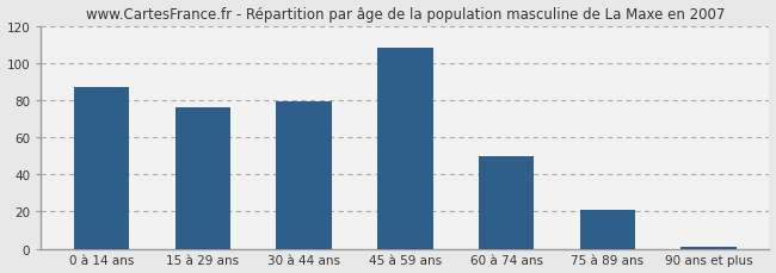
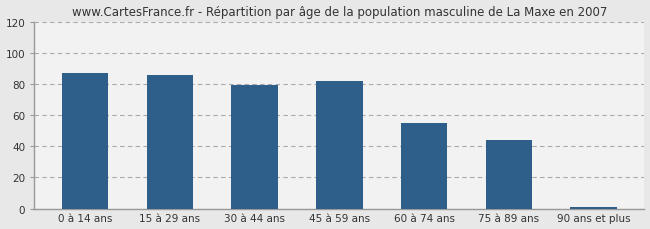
15 à 29 ans: 76 -> 86
45 à 59 ans: 108 -> 82
60 à 74 ans: 50 -> 55
75 à 89 ans: 21 -> 44
